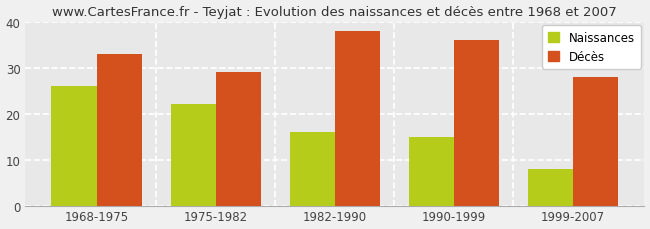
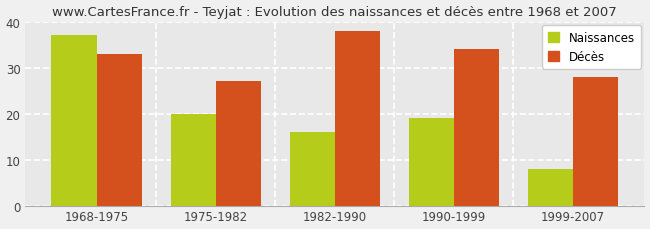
Naissances/1968-1975: 26 -> 37
Naissances/1975-1982: 22 -> 20
Décès/1975-1982: 29 -> 27
Naissances/1990-1999: 15 -> 19
Décès/1990-1999: 36 -> 34
